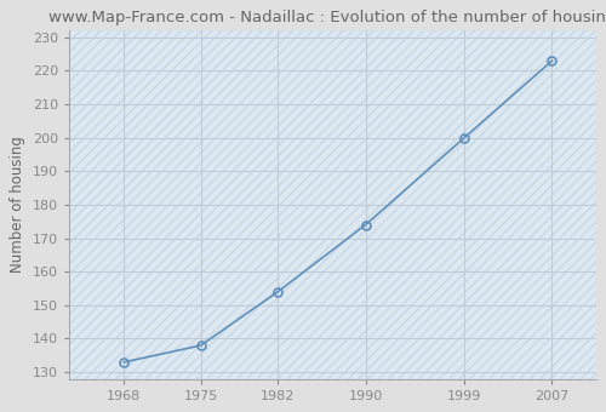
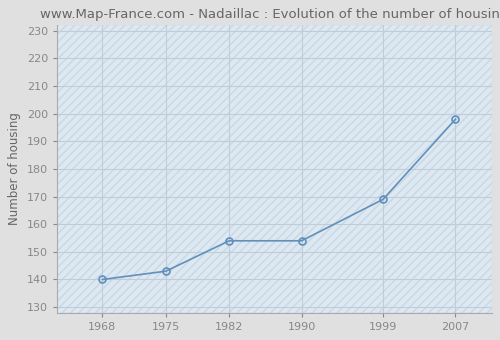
1968: 133 -> 140
1975: 138 -> 143
1990: 174 -> 154
1999: 200 -> 169
2007: 223 -> 198
